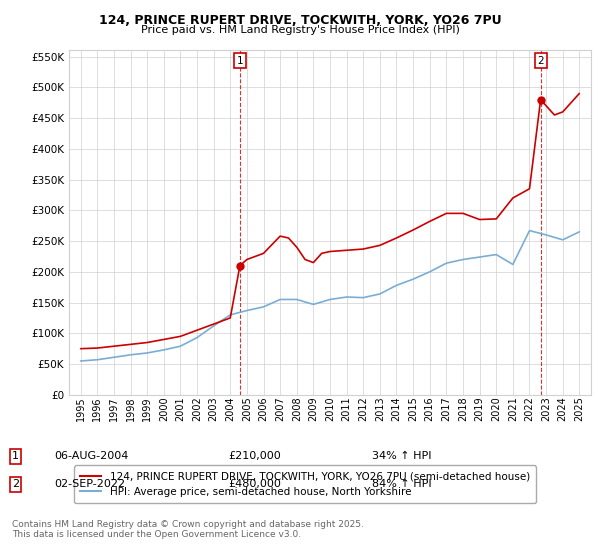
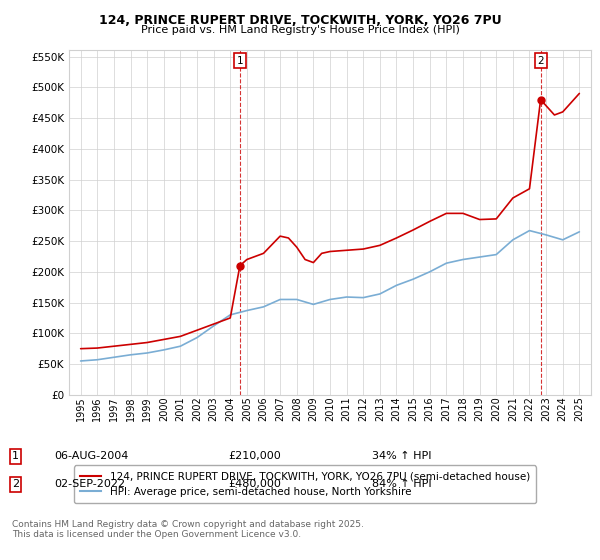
HPI: Average price, semi-detached house, North Yorkshire/2021: £212K -> £252K
